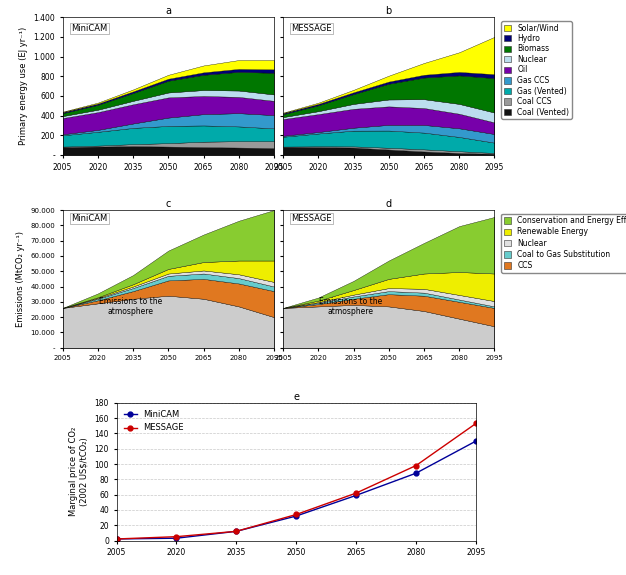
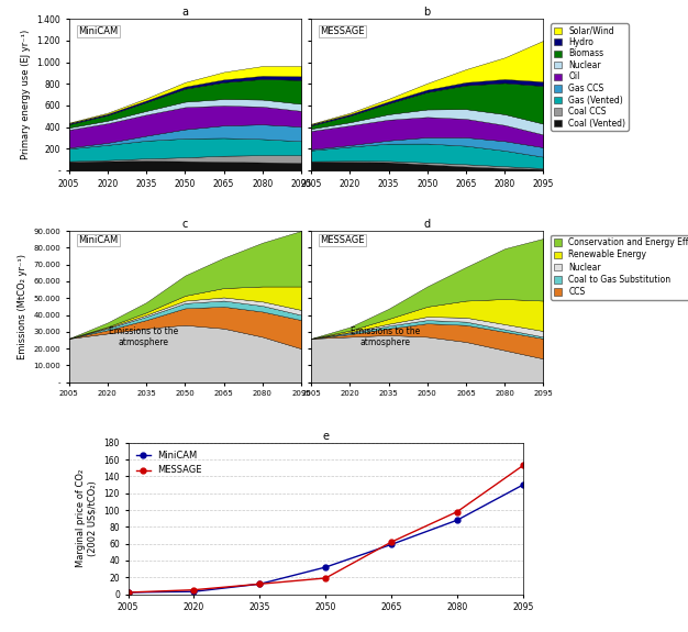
e/MESSAGE/2050: 34 -> 19
